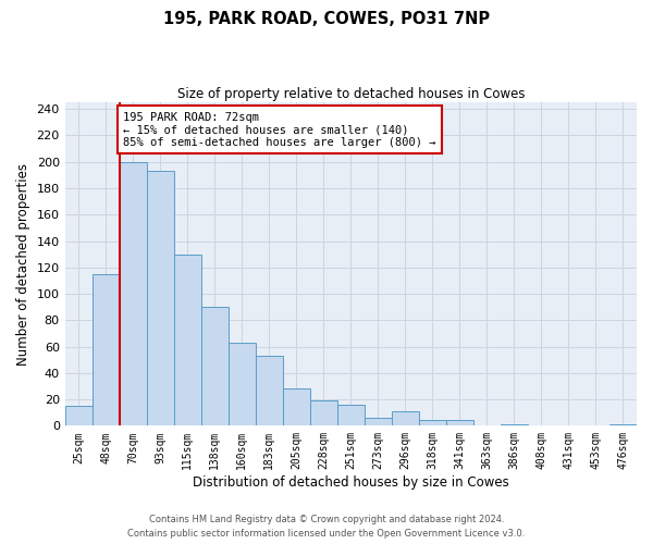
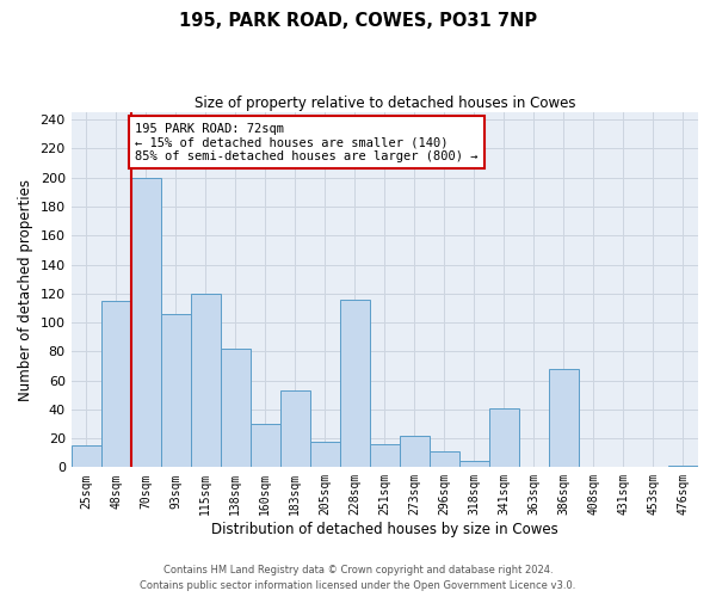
93sqm: 193 -> 106
115sqm: 130 -> 120
138sqm: 90 -> 82
160sqm: 63 -> 30
205sqm: 28 -> 18
228sqm: 19 -> 116
273sqm: 6 -> 22
341sqm: 4 -> 41
386sqm: 1 -> 68
